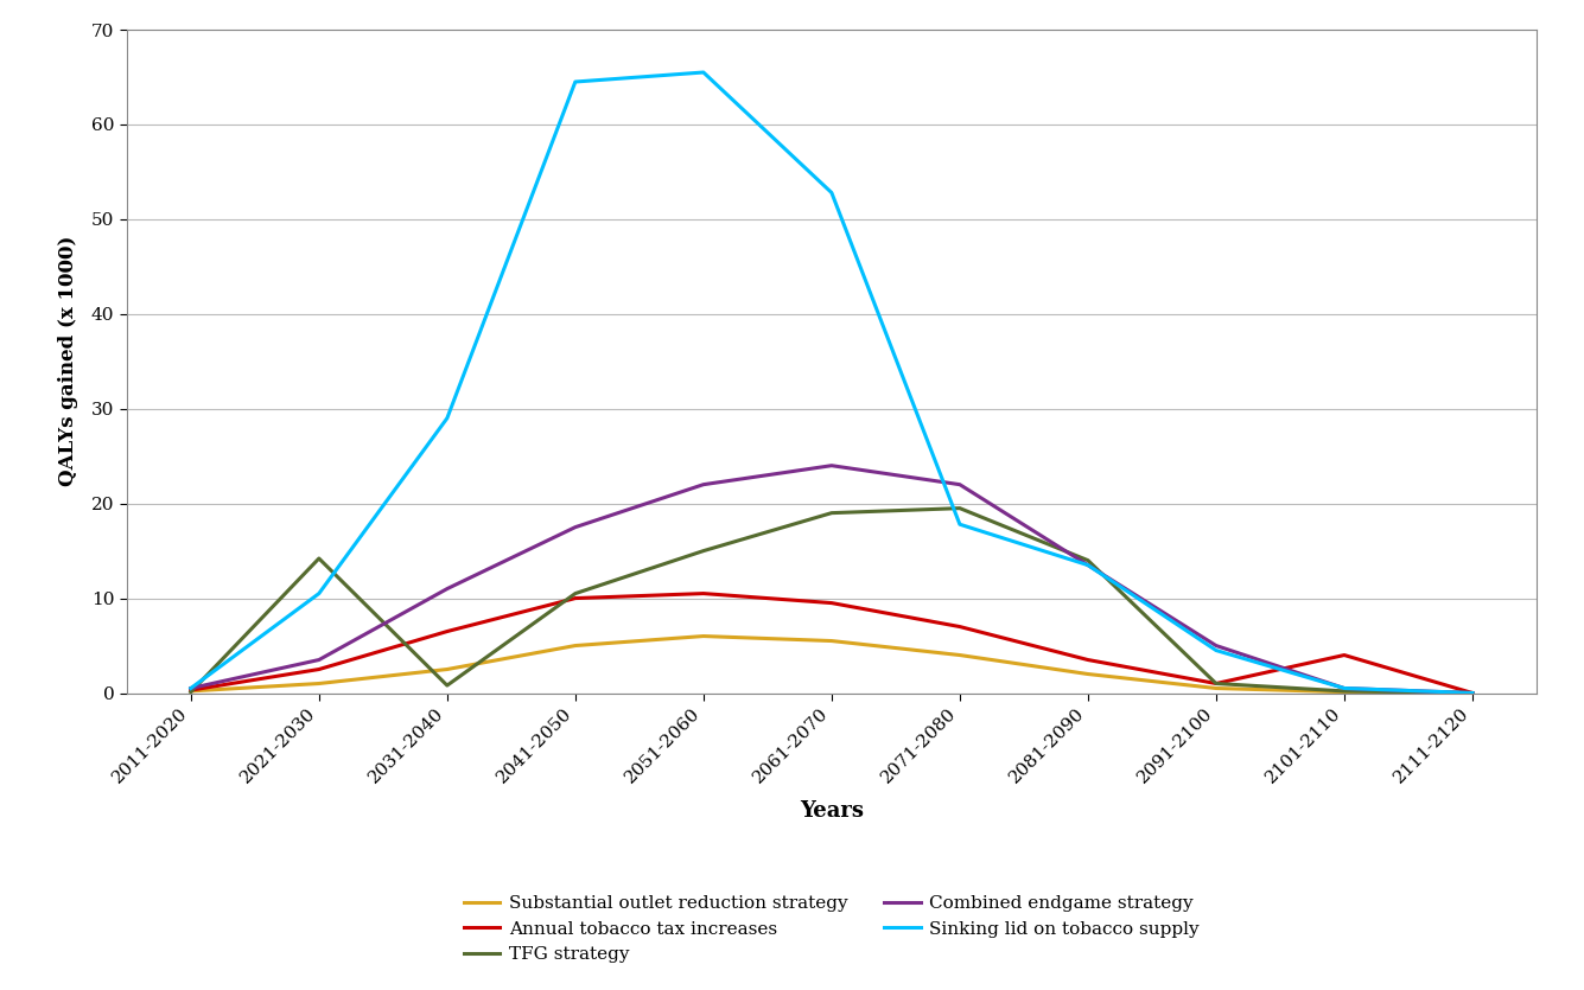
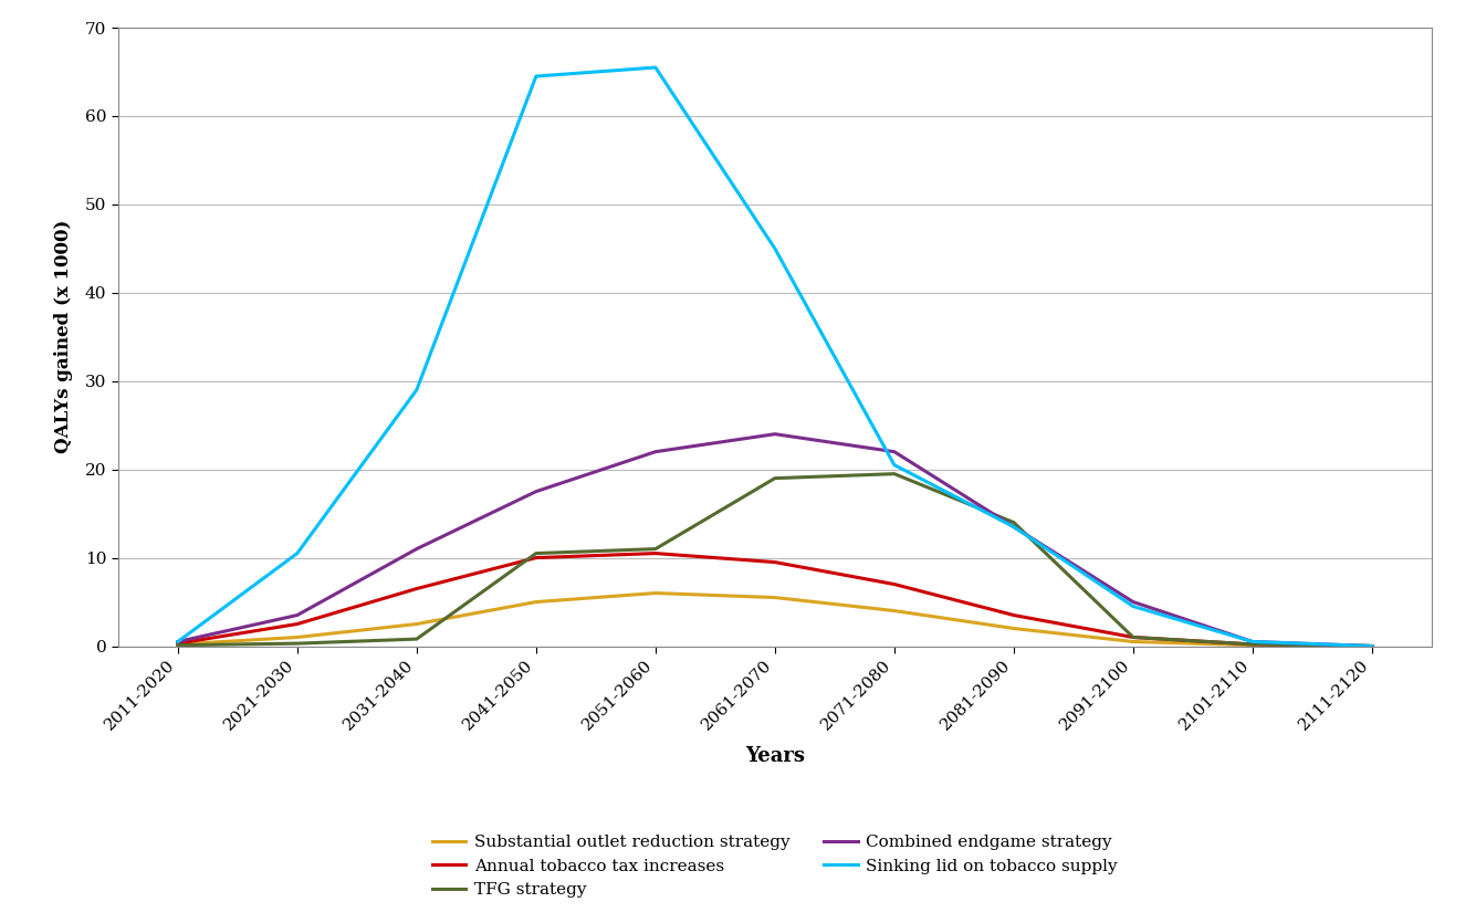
TFG strategy/2021-2030: 14.2 -> 0.3
TFG strategy/2051-2060: 15.0 -> 11.0
Sinking lid on tobacco supply/2061-2070: 52.8 -> 45.0
Sinking lid on tobacco supply/2071-2080: 17.8 -> 20.5
Annual tobacco tax increases/2101-2110: 4.0 -> 0.2
